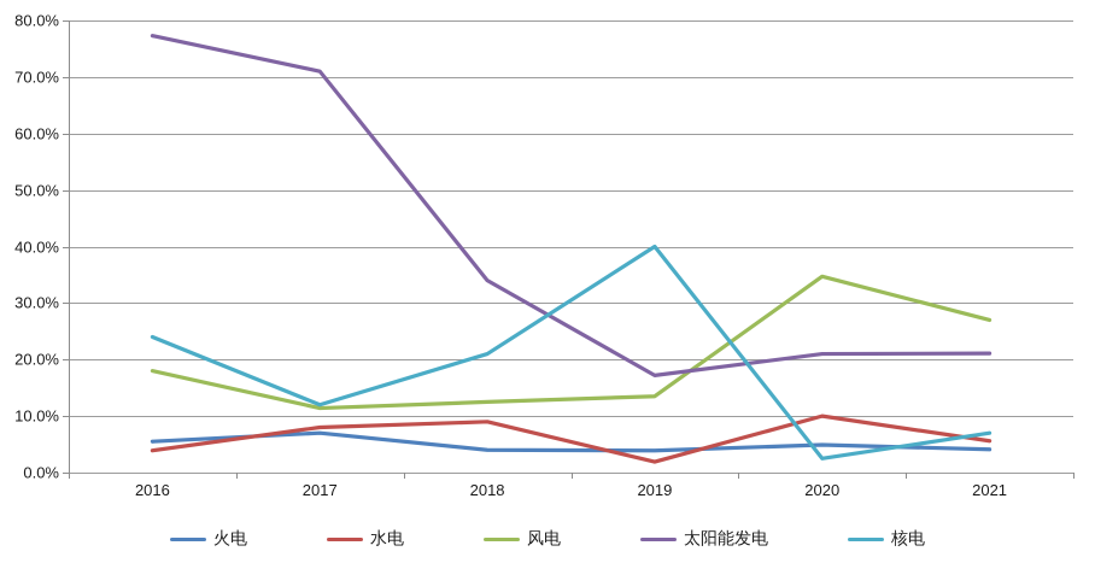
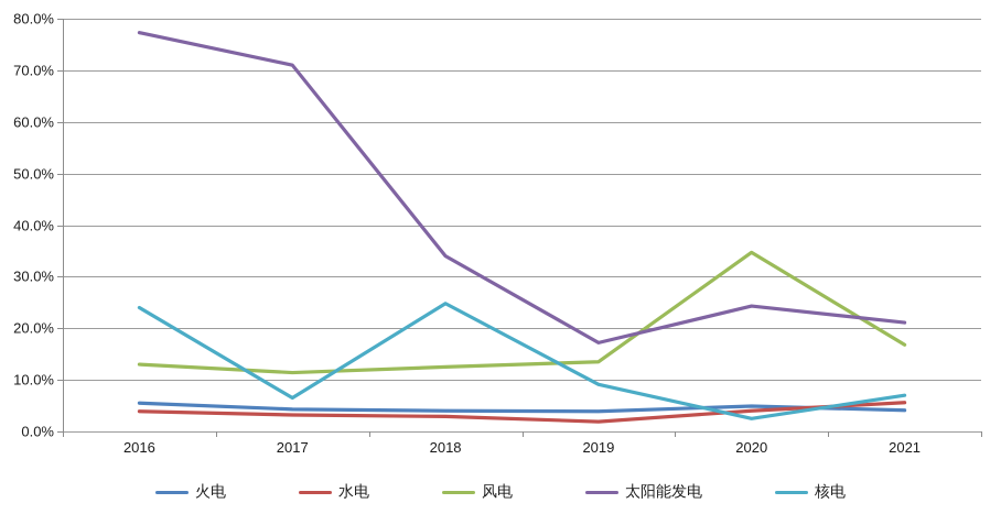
风电/2016: 18% -> 13%
火电/2017: 7% -> 4%
水电/2017: 8% -> 3%
核电/2017: 12% -> 6%
水电/2018: 9% -> 3%
核电/2018: 21% -> 25%
核电/2019: 40% -> 9%
水电/2020: 10% -> 4%
太阳能发电/2020: 21% -> 24%
风电/2021: 27% -> 17%
